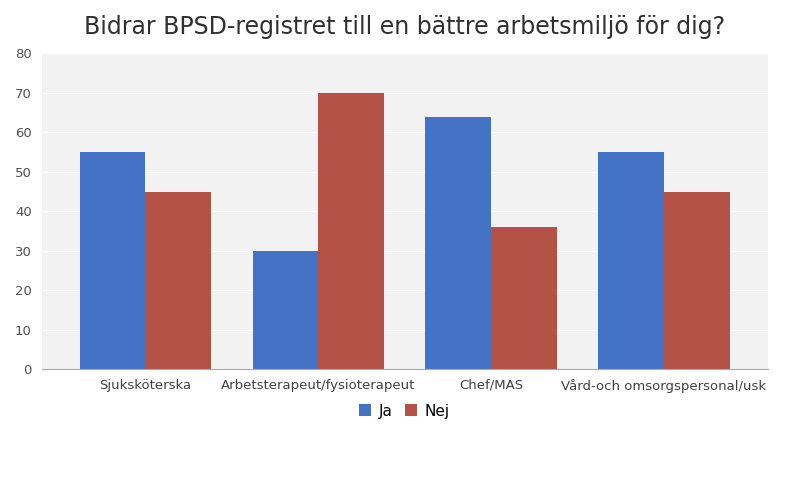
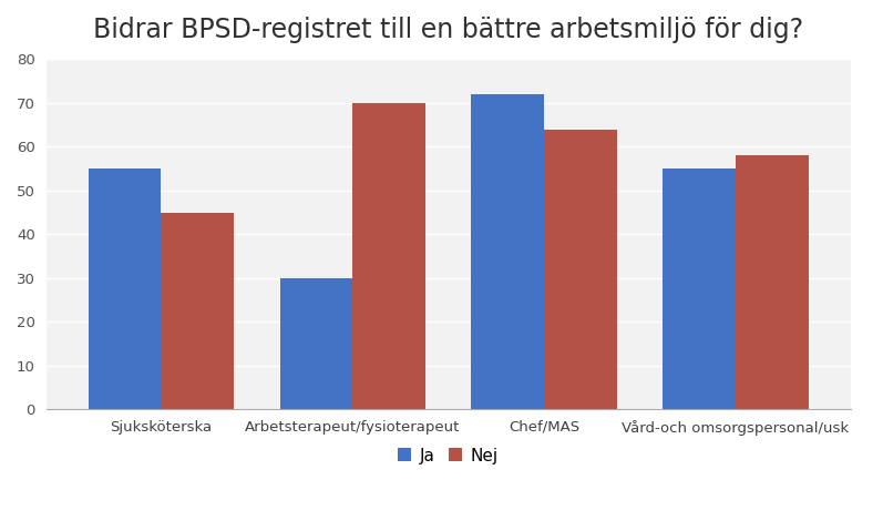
Ja/Chef/MAS: 64 -> 72
Nej/Chef/MAS: 36 -> 64
Nej/Vård-och omsorgspersonal/usk: 45 -> 58
